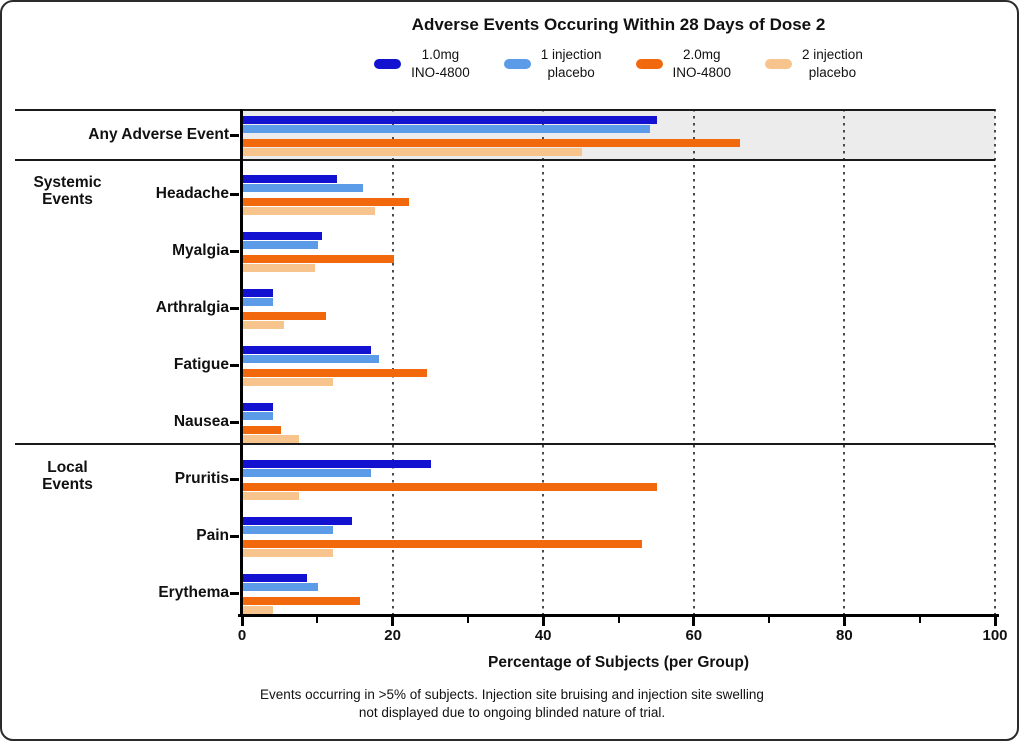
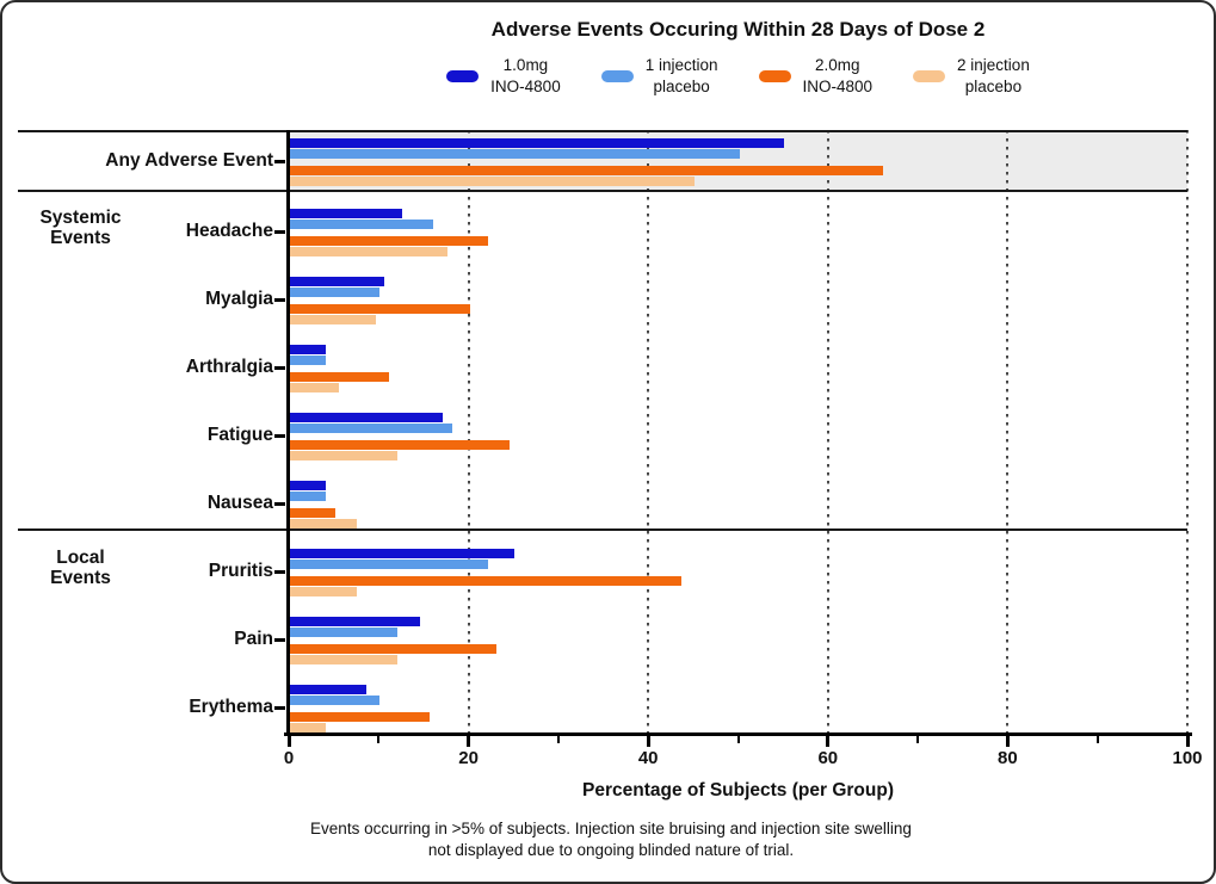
1 injection placebo/Any Adverse Event: 54 -> 50
1 injection placebo/Pruritis: 17 -> 22
2.0mg INO-4800/Pruritis: 55 -> 44
2.0mg INO-4800/Pain: 53 -> 23
